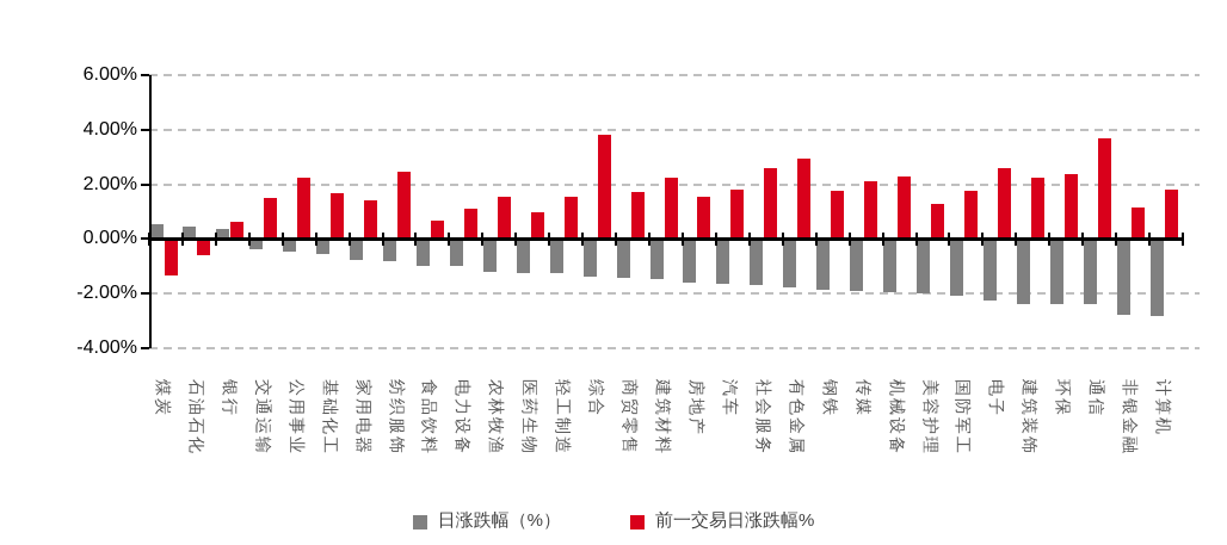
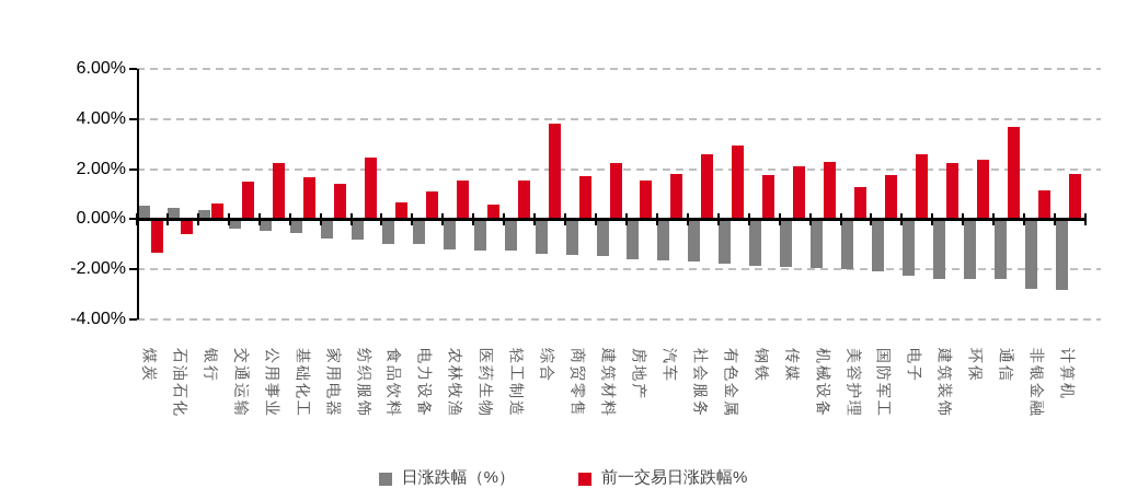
前一交易日涨跌幅%/医药生物: 1.0% -> 0.6%
